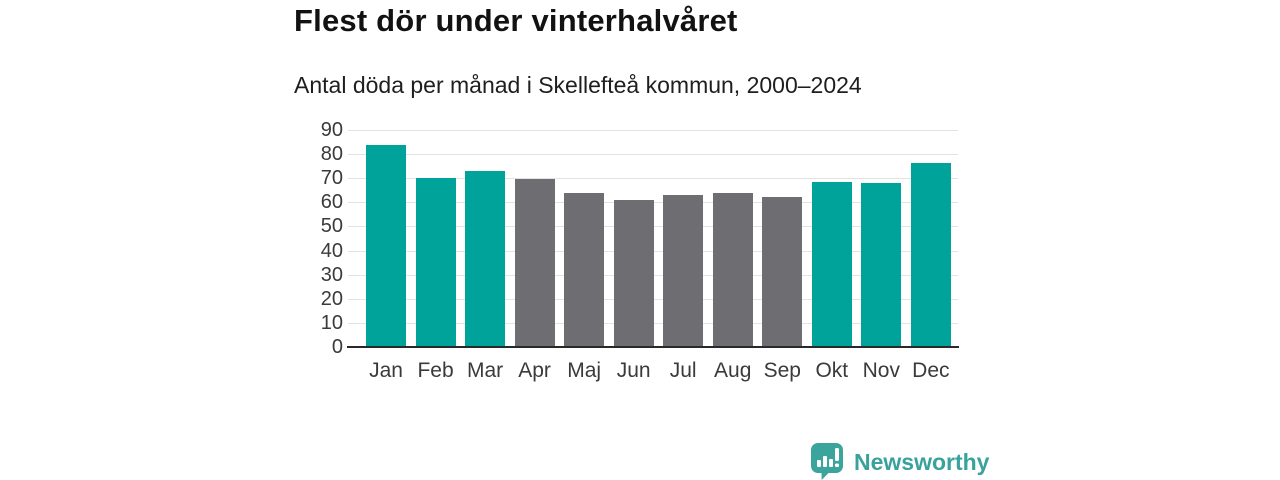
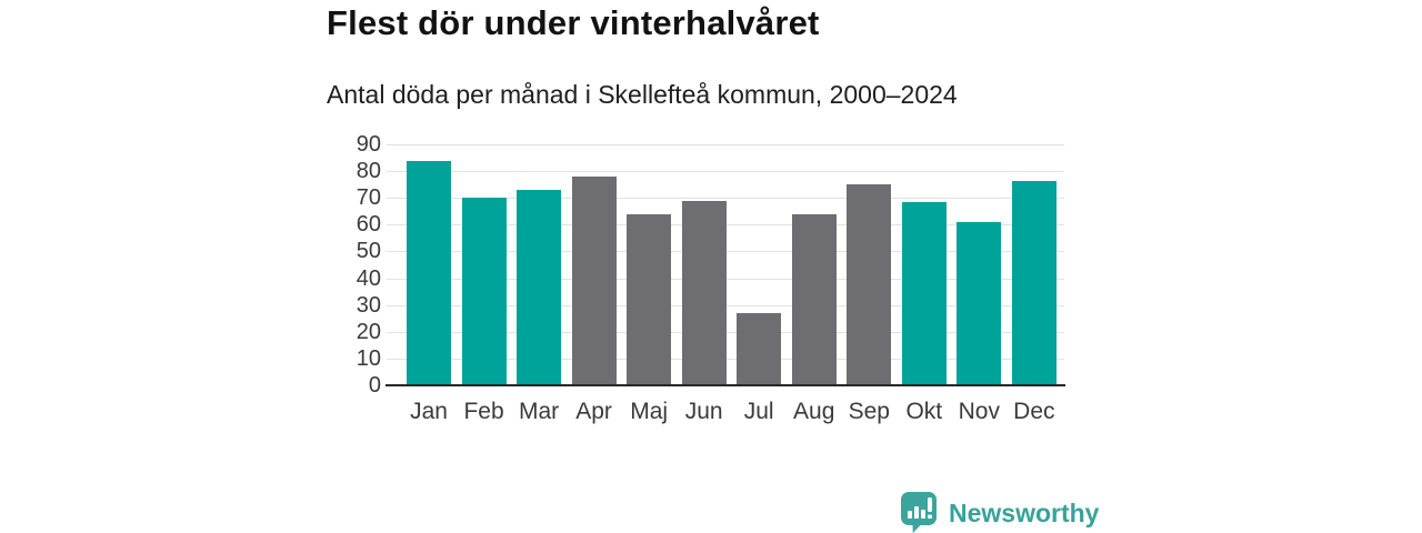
Apr: 70 -> 78
Jun: 61 -> 69
Jul: 63 -> 27
Sep: 62 -> 75
Nov: 68 -> 61
